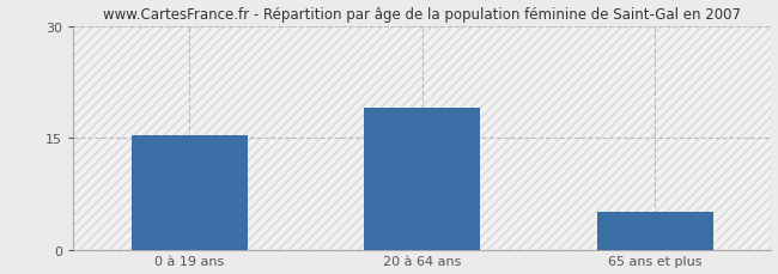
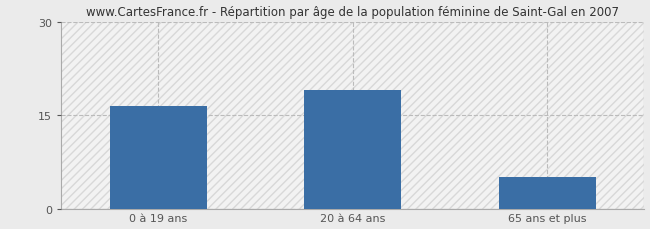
0 à 19 ans: 15.4 -> 16.5
